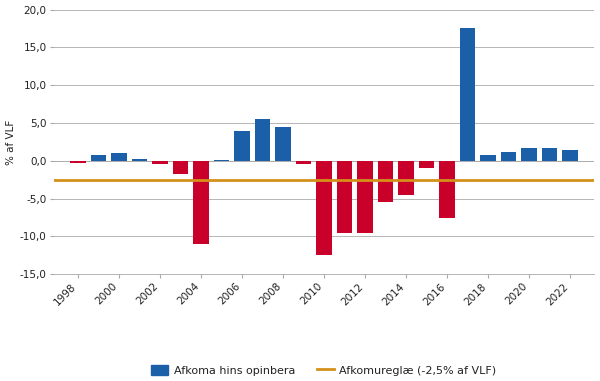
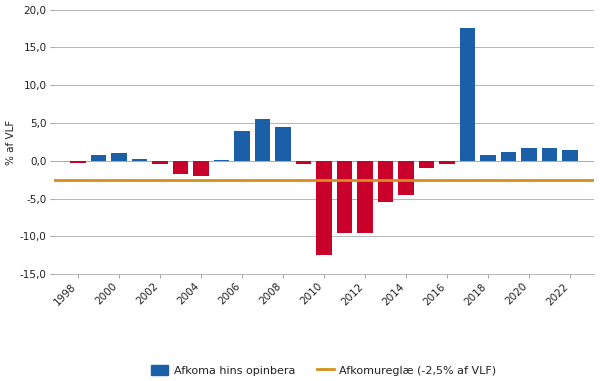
2004: -11,0 -> -2,0
2016: -7,6 -> -0,4
